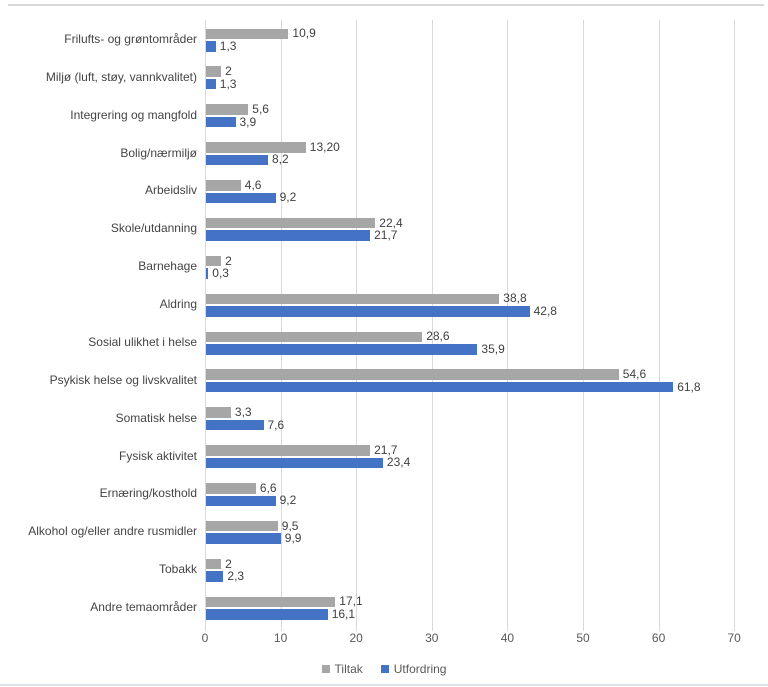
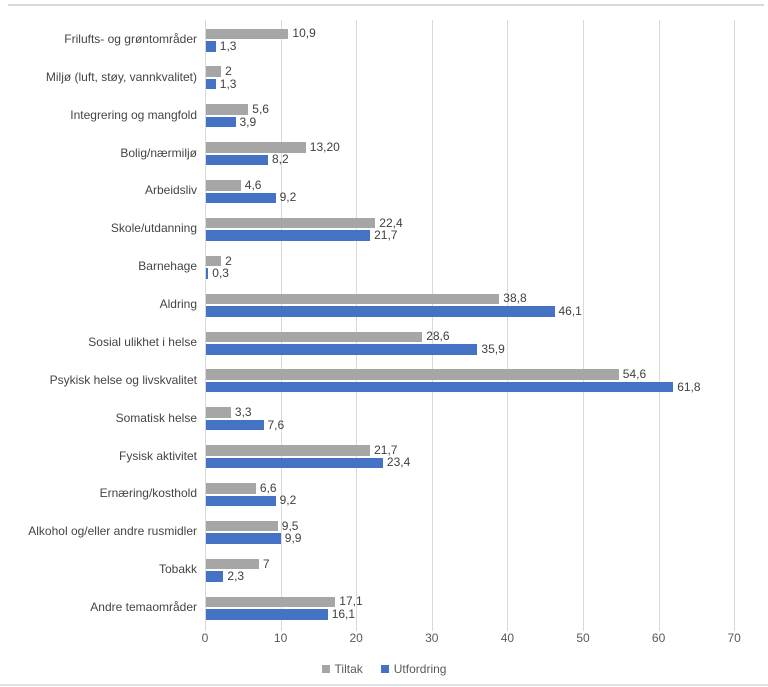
Utfordring/Aldring: 42,8 -> 46,1
Tiltak/Tobakk: 2 -> 7
